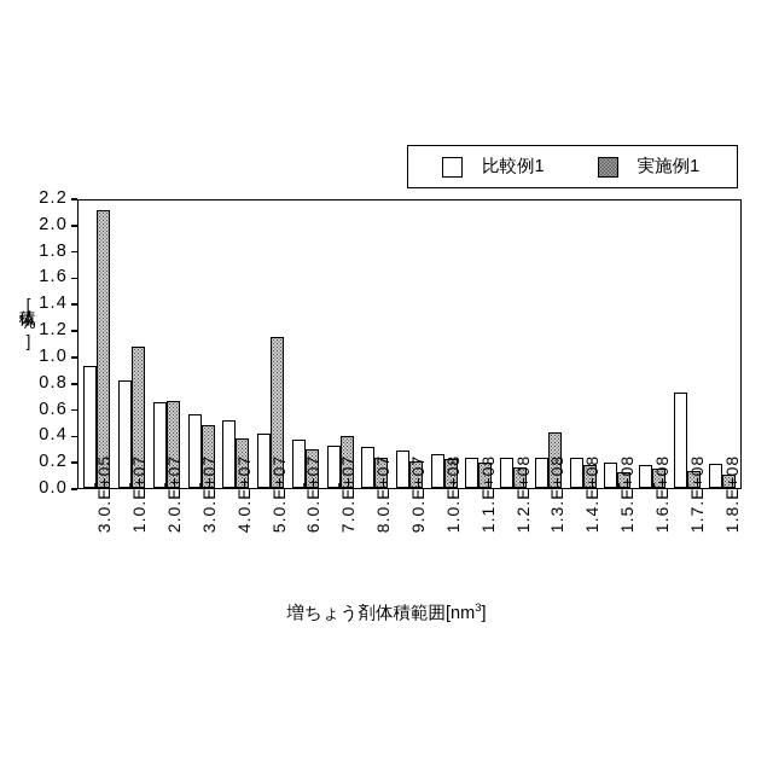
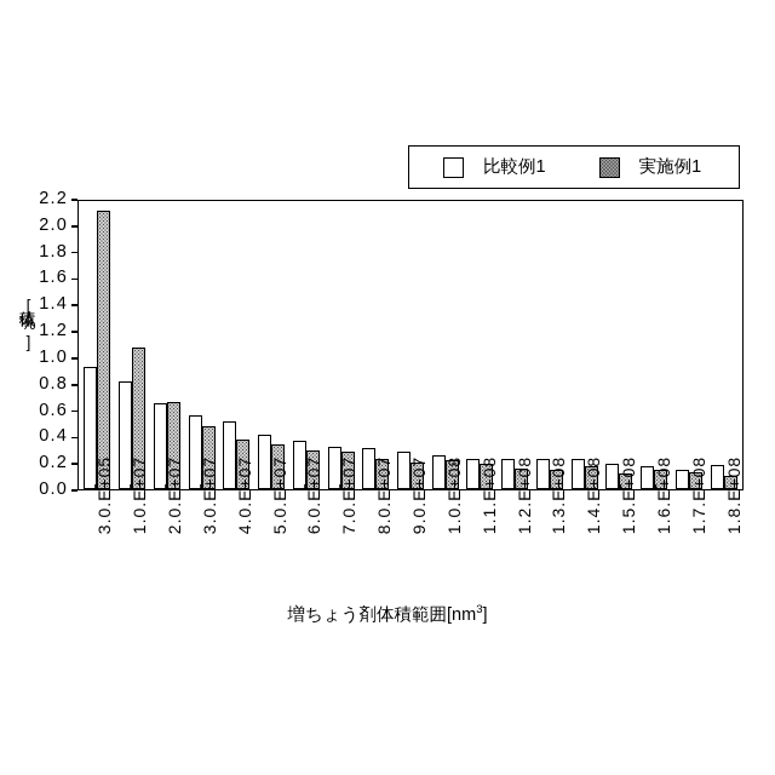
実施例1/5.0.E+07: 1.15 -> 0.34
実施例1/7.0.E+07: 0.39 -> 0.28
実施例1/1.3.E+08: 0.42 -> 0.15
比較例1/1.7.E+08: 0.72 -> 0.15
